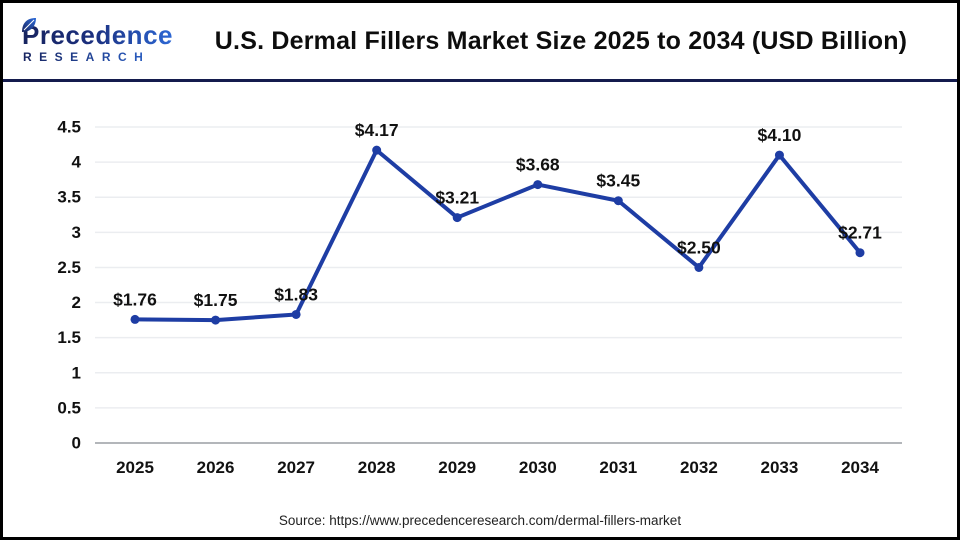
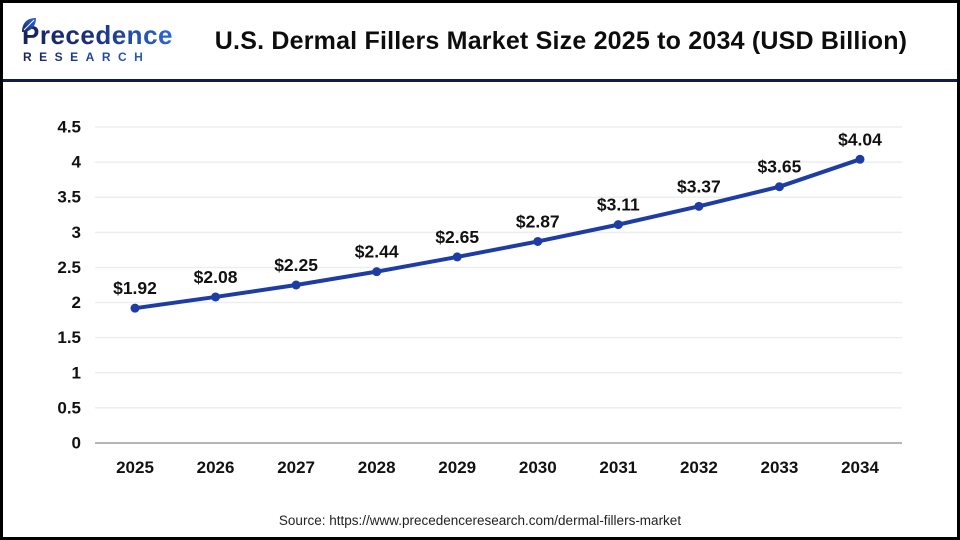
2025: $1.76 -> $1.92
2026: $1.75 -> $2.08
2027: $1.83 -> $2.25
2028: $4.17 -> $2.44
2029: $3.21 -> $2.65
2030: $3.68 -> $2.87
2031: $3.45 -> $3.11
2032: $2.50 -> $3.37
2033: $4.10 -> $3.65
2034: $2.71 -> $4.04
